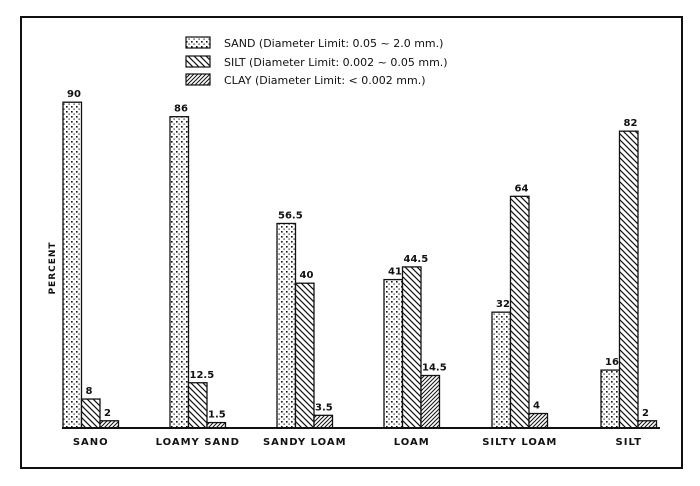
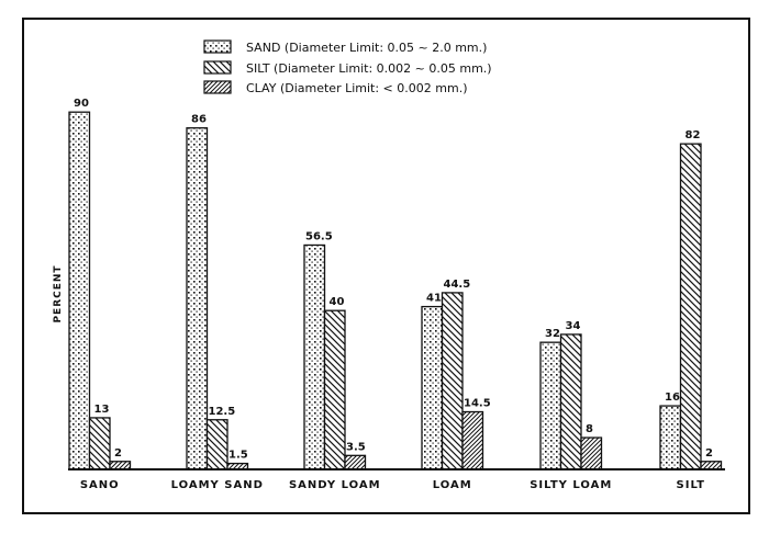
SILT (Diameter Limit: 0.002 ~ 0.05 mm.)/SANO: 8 -> 13
SILT (Diameter Limit: 0.002 ~ 0.05 mm.)/SILTY LOAM: 64 -> 34
CLAY (Diameter Limit: < 0.002 mm.)/SILTY LOAM: 4 -> 8
